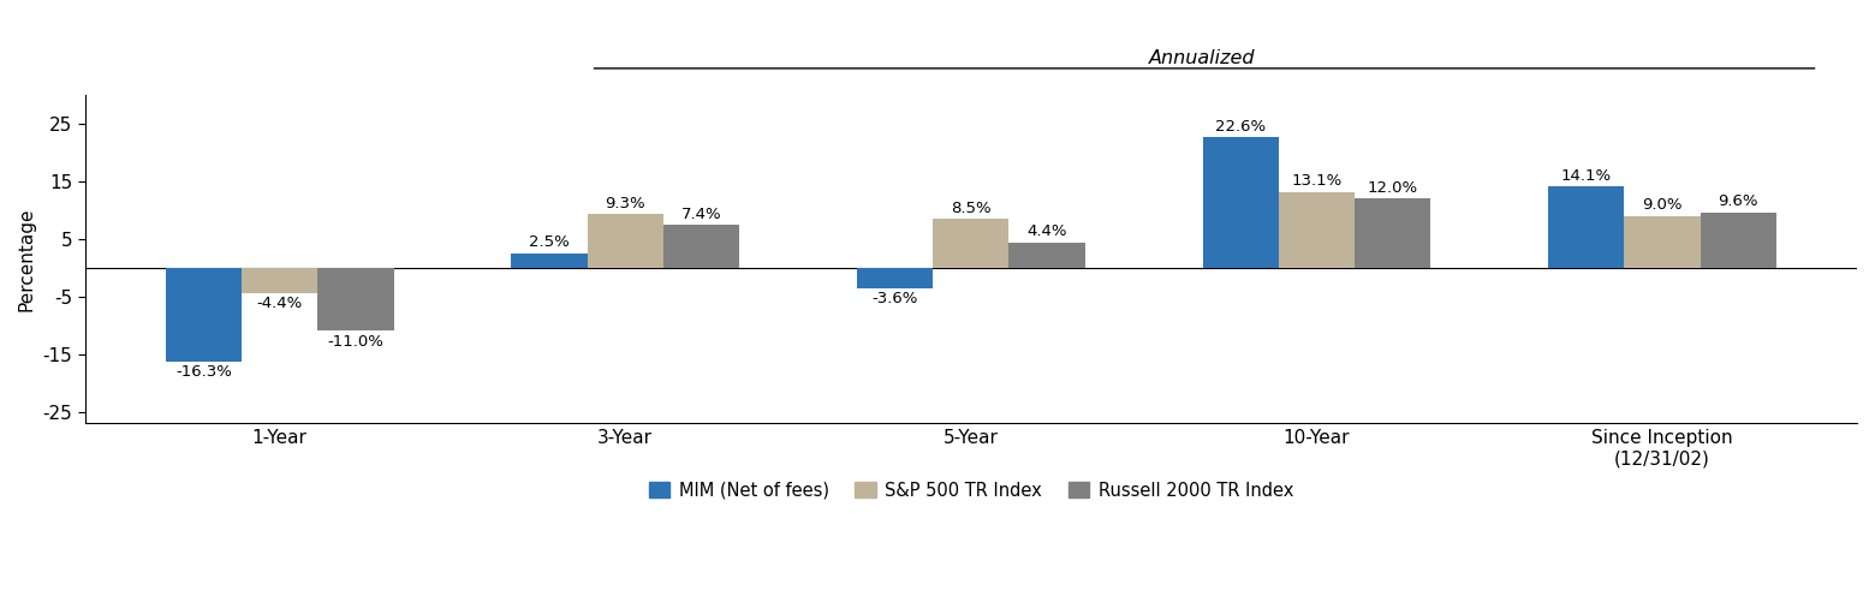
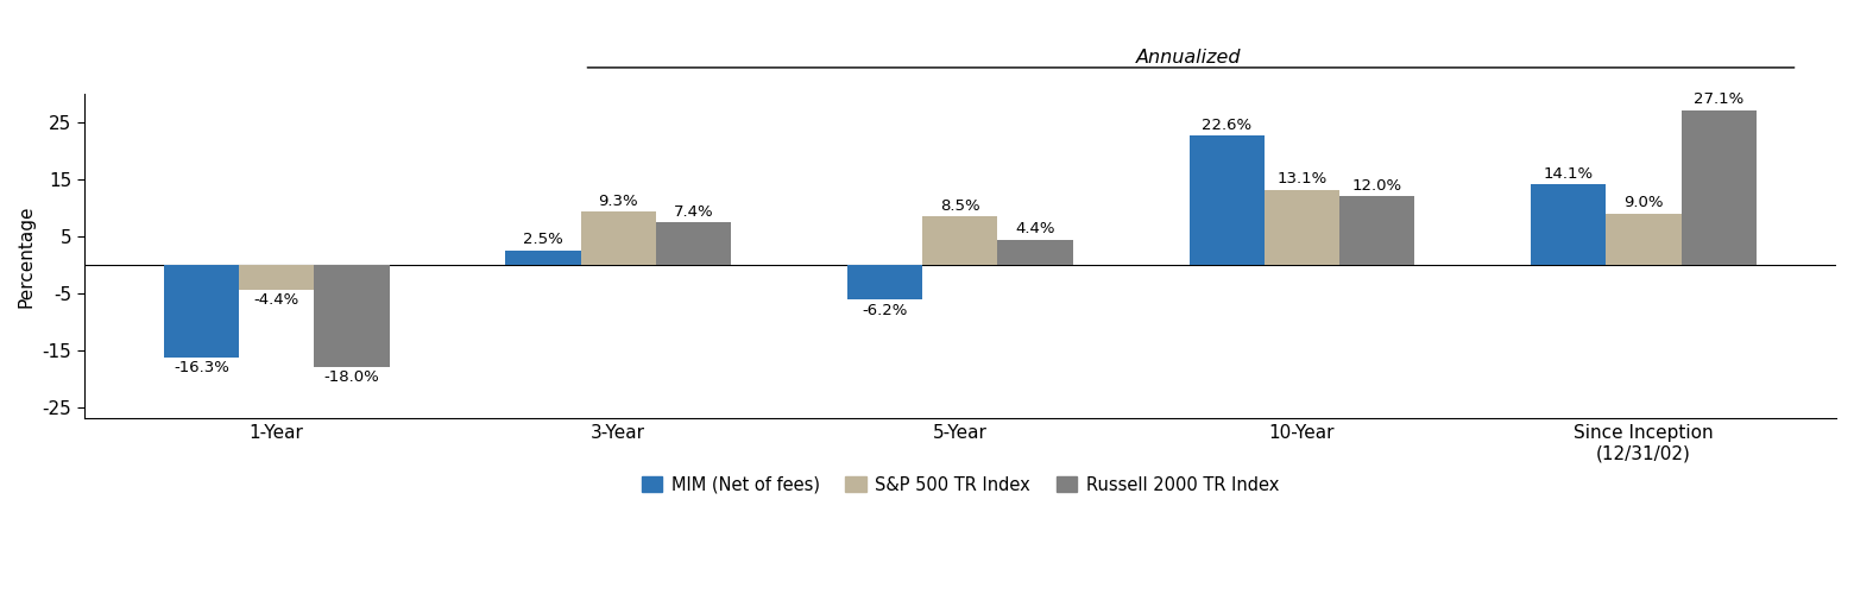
Russell 2000 TR Index/1-Year: -11.0% -> -18.0%
MIM (Net of fees)/5-Year: -3.6% -> -6.2%
Russell 2000 TR Index/Since Inception (12/31/02): 9.6% -> 27.1%
